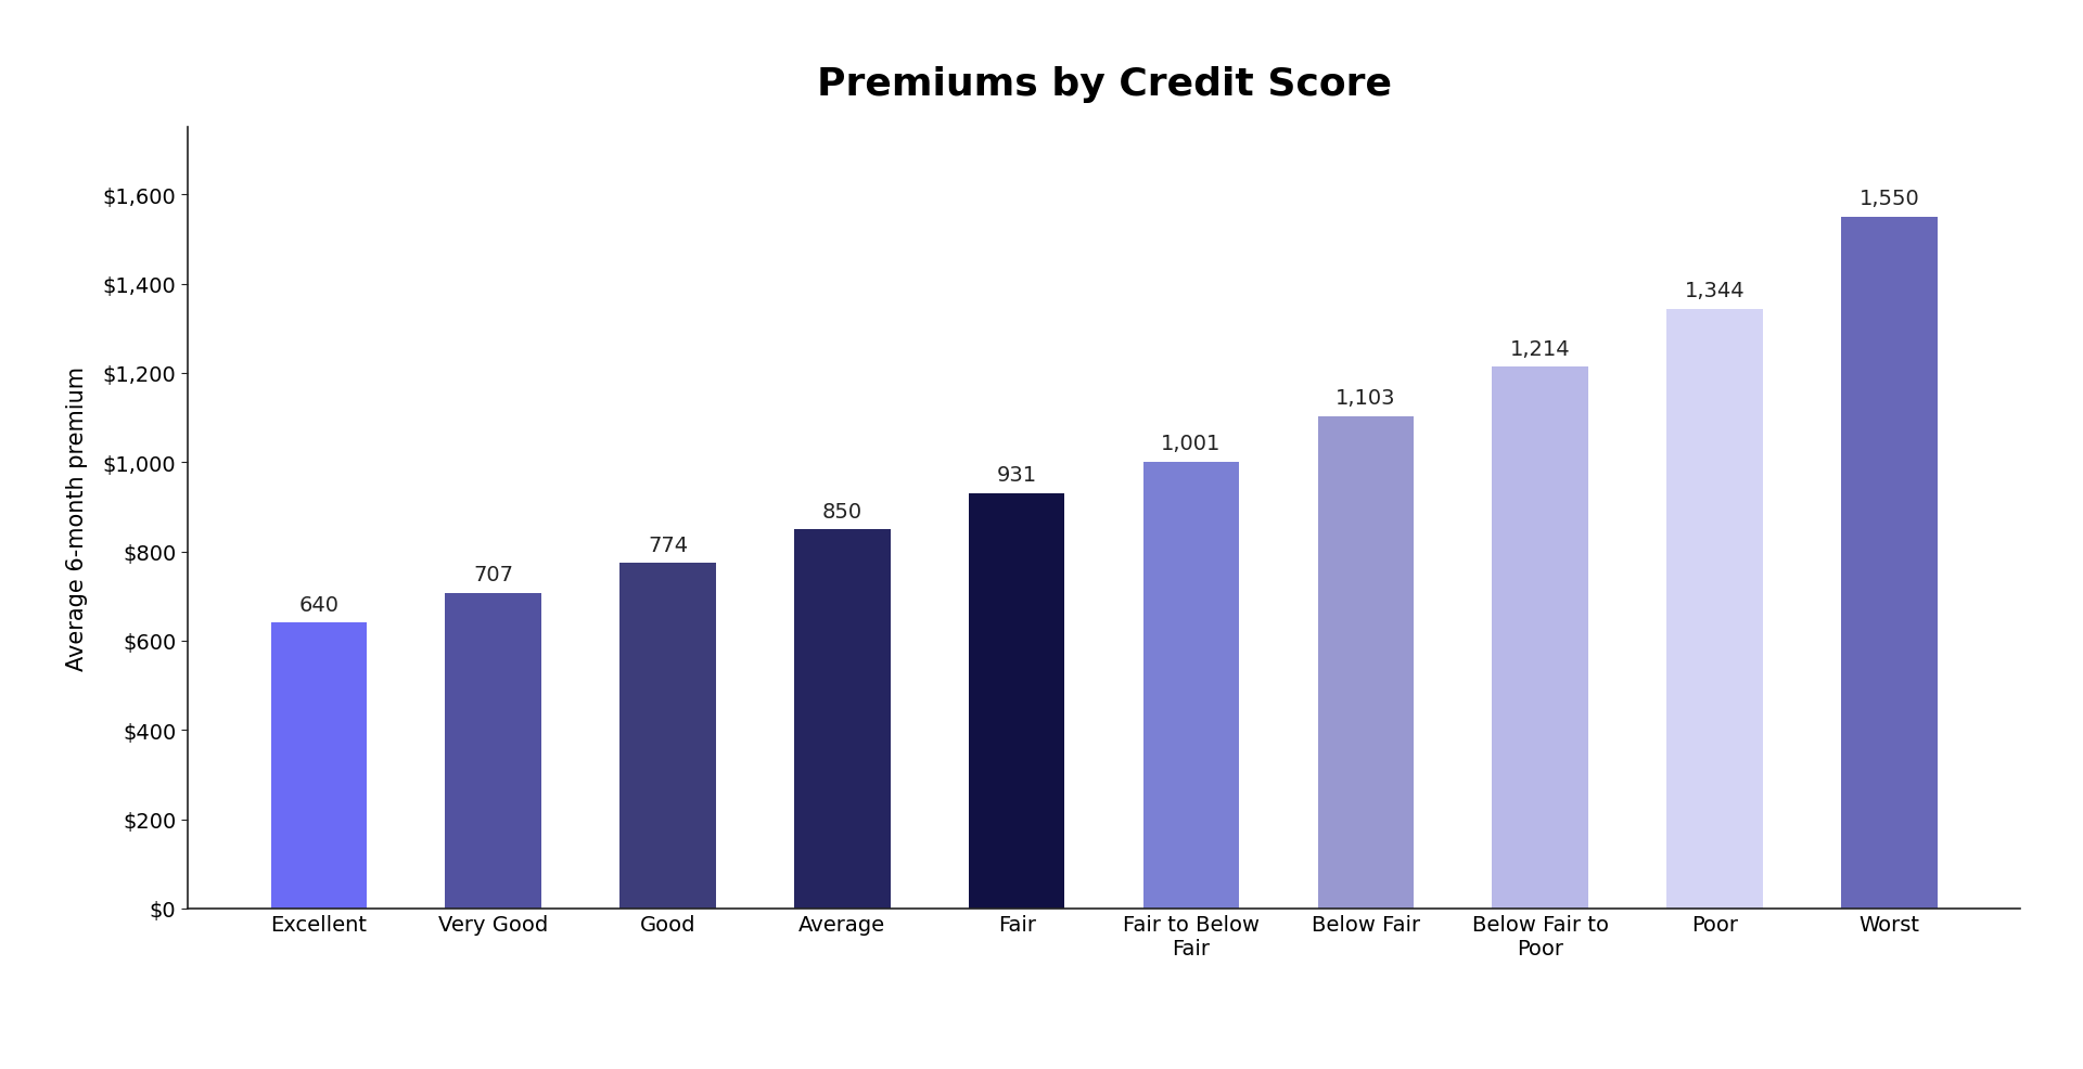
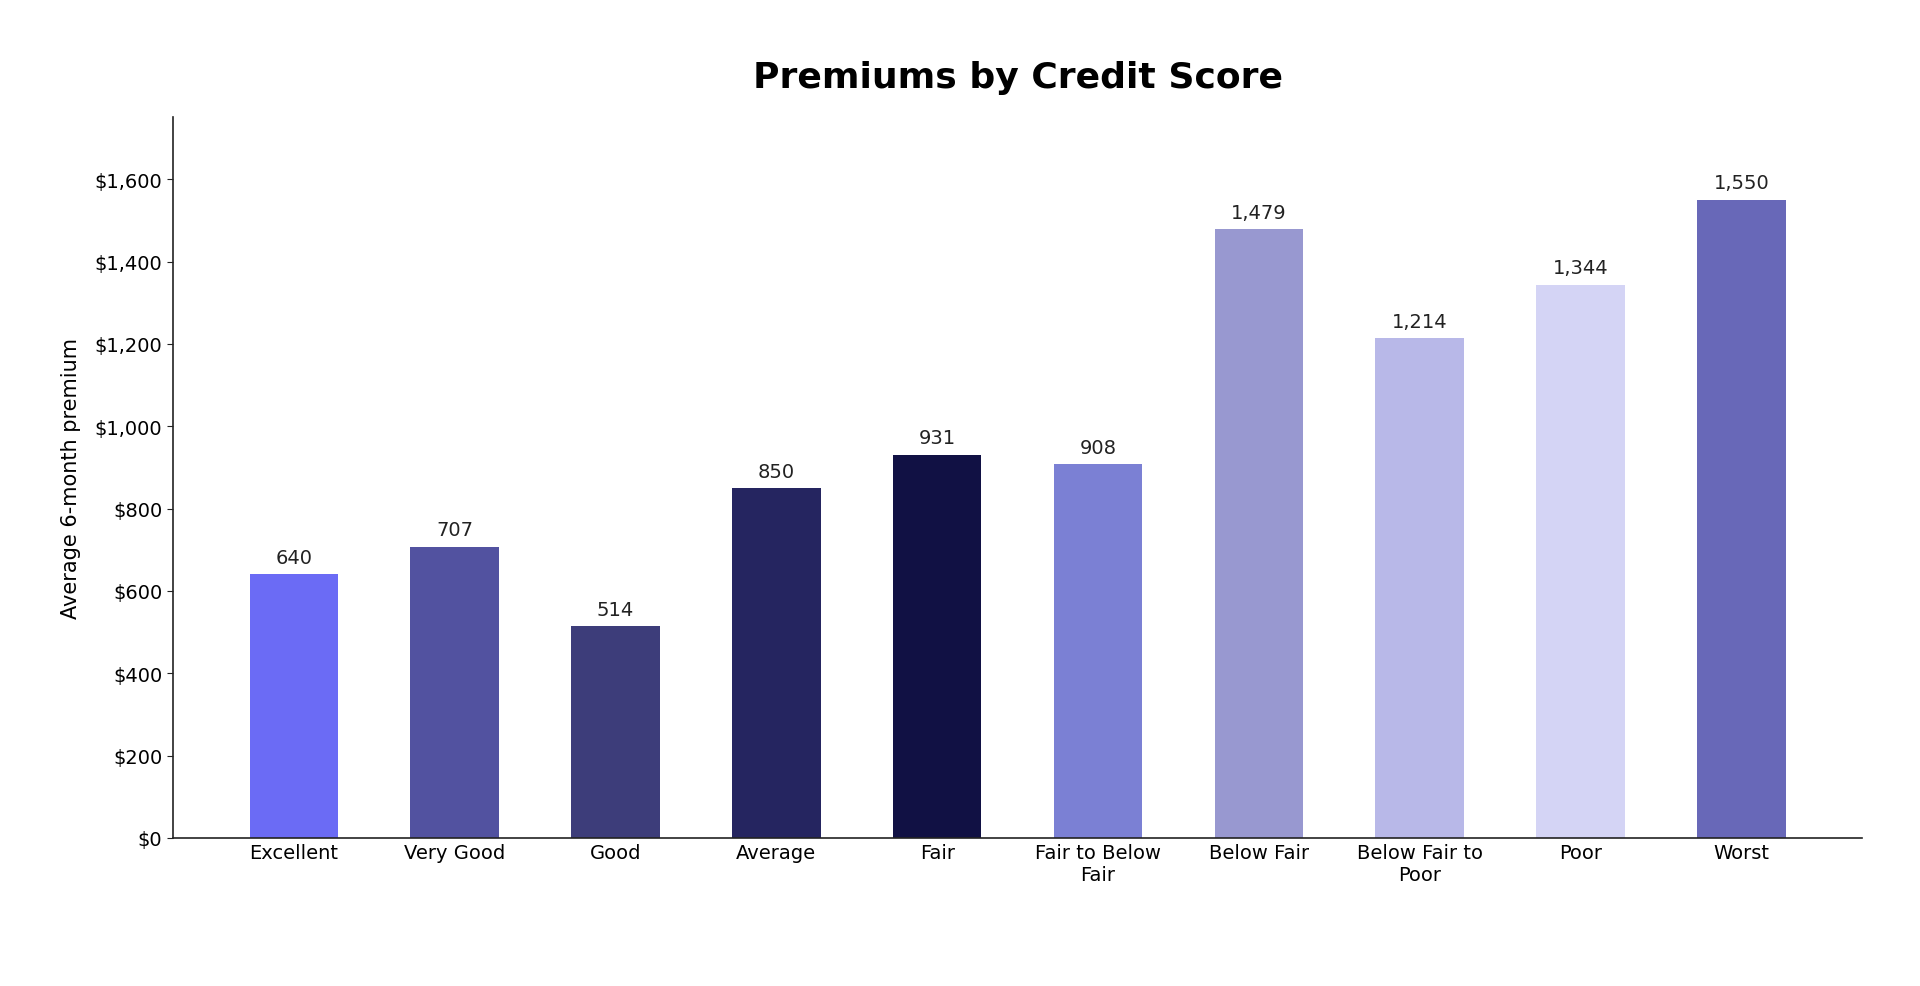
Good: 774 -> 514
Fair to Below Fair: 1,001 -> 908
Below Fair: 1,103 -> 1,479
